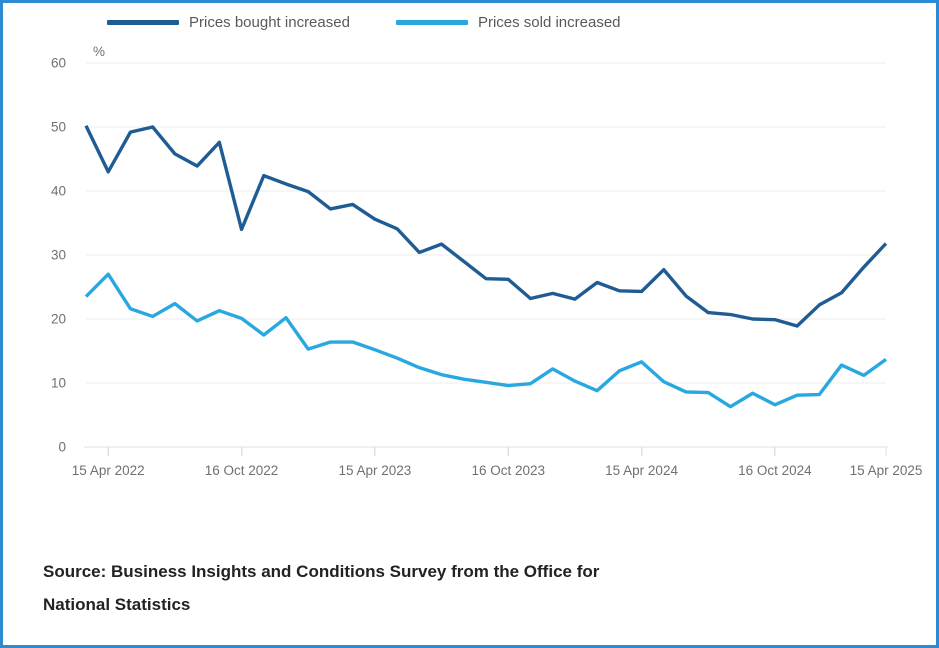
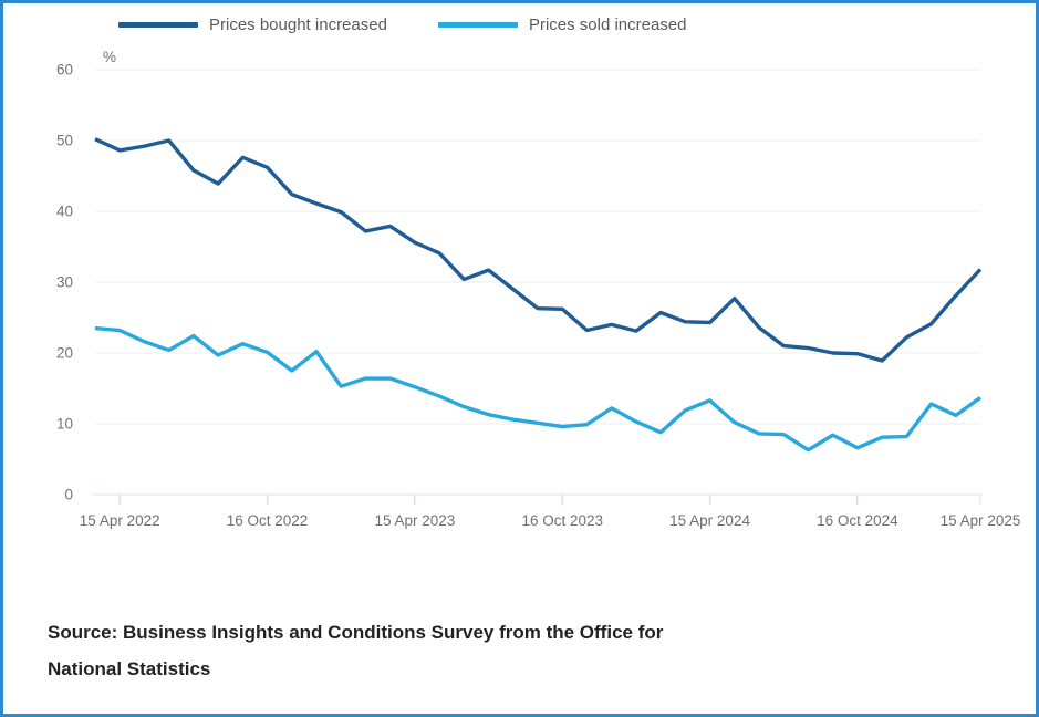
Prices bought increased/15 Apr 2022: 43 -> 49
Prices sold increased/15 Apr 2022: 27 -> 23
Prices bought increased/16 Oct 2022: 34 -> 46
